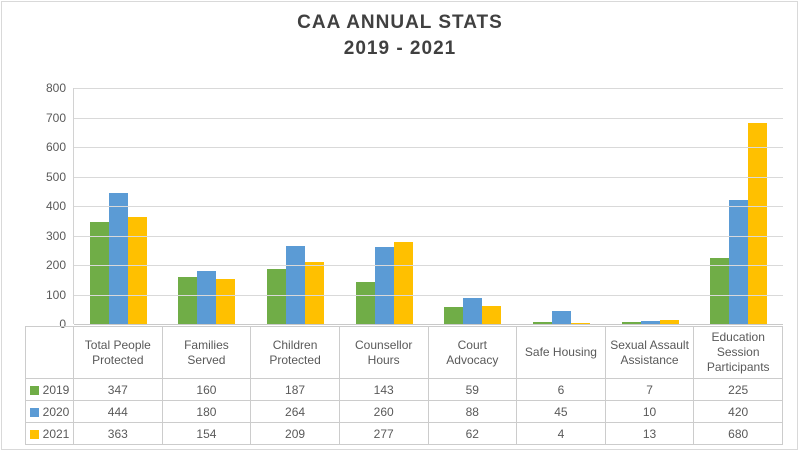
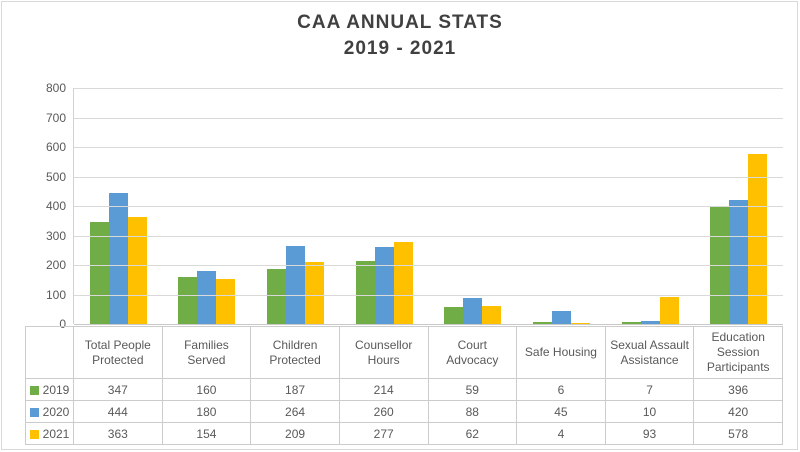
2019/Counsellor Hours: 143 -> 214
2021/Sexual Assault Assistance: 13 -> 93
2019/Education Session Participants: 225 -> 396
2021/Education Session Participants: 680 -> 578
